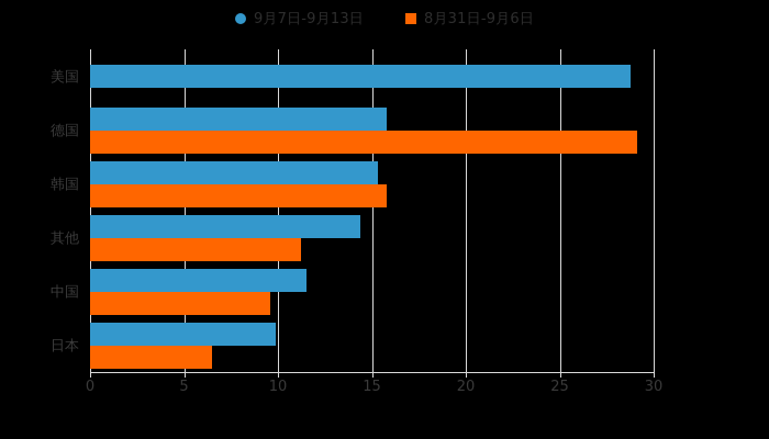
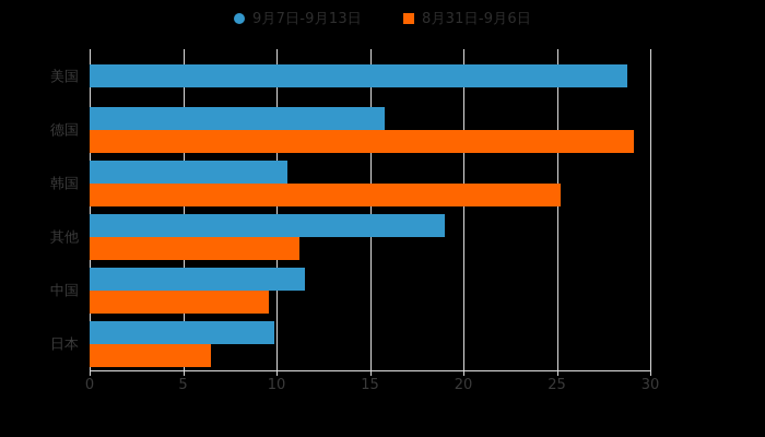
9月7日-9月13日/韩国: 15.3 -> 10.6
8月31日-9月6日/韩国: 15.8 -> 25.2
9月7日-9月13日/其他: 14.4 -> 19.0
